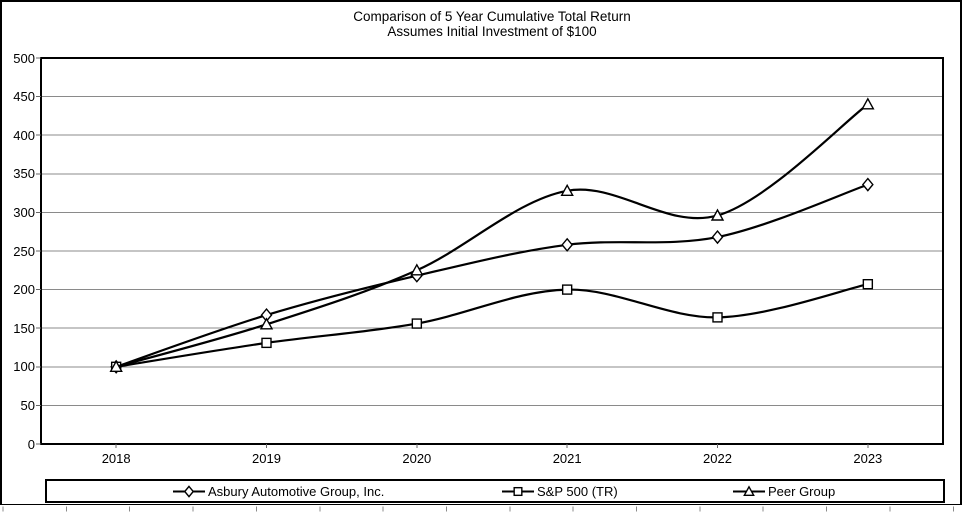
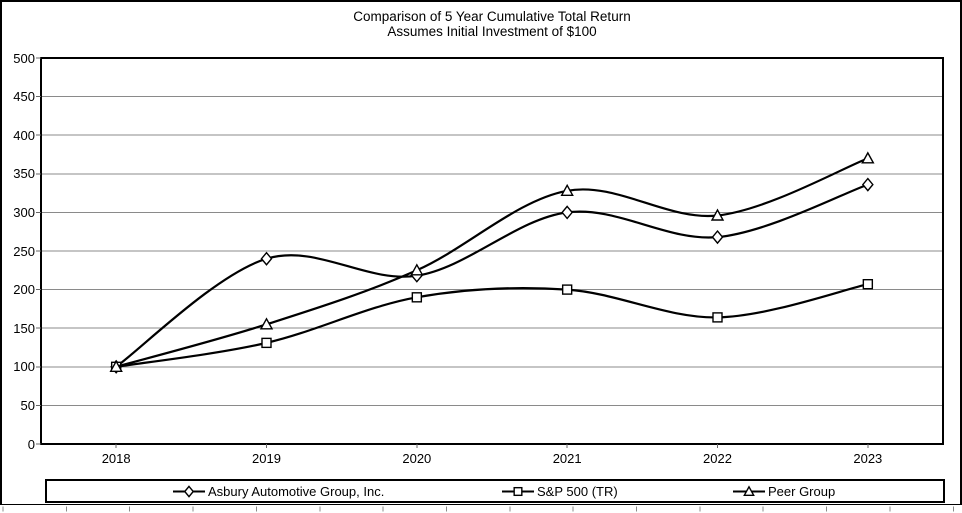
Asbury Automotive Group, Inc./2019: 170 -> 240
S&P 500 (TR)/2020: 160 -> 190
Asbury Automotive Group, Inc./2021: 260 -> 300
Peer Group/2023: 440 -> 370
